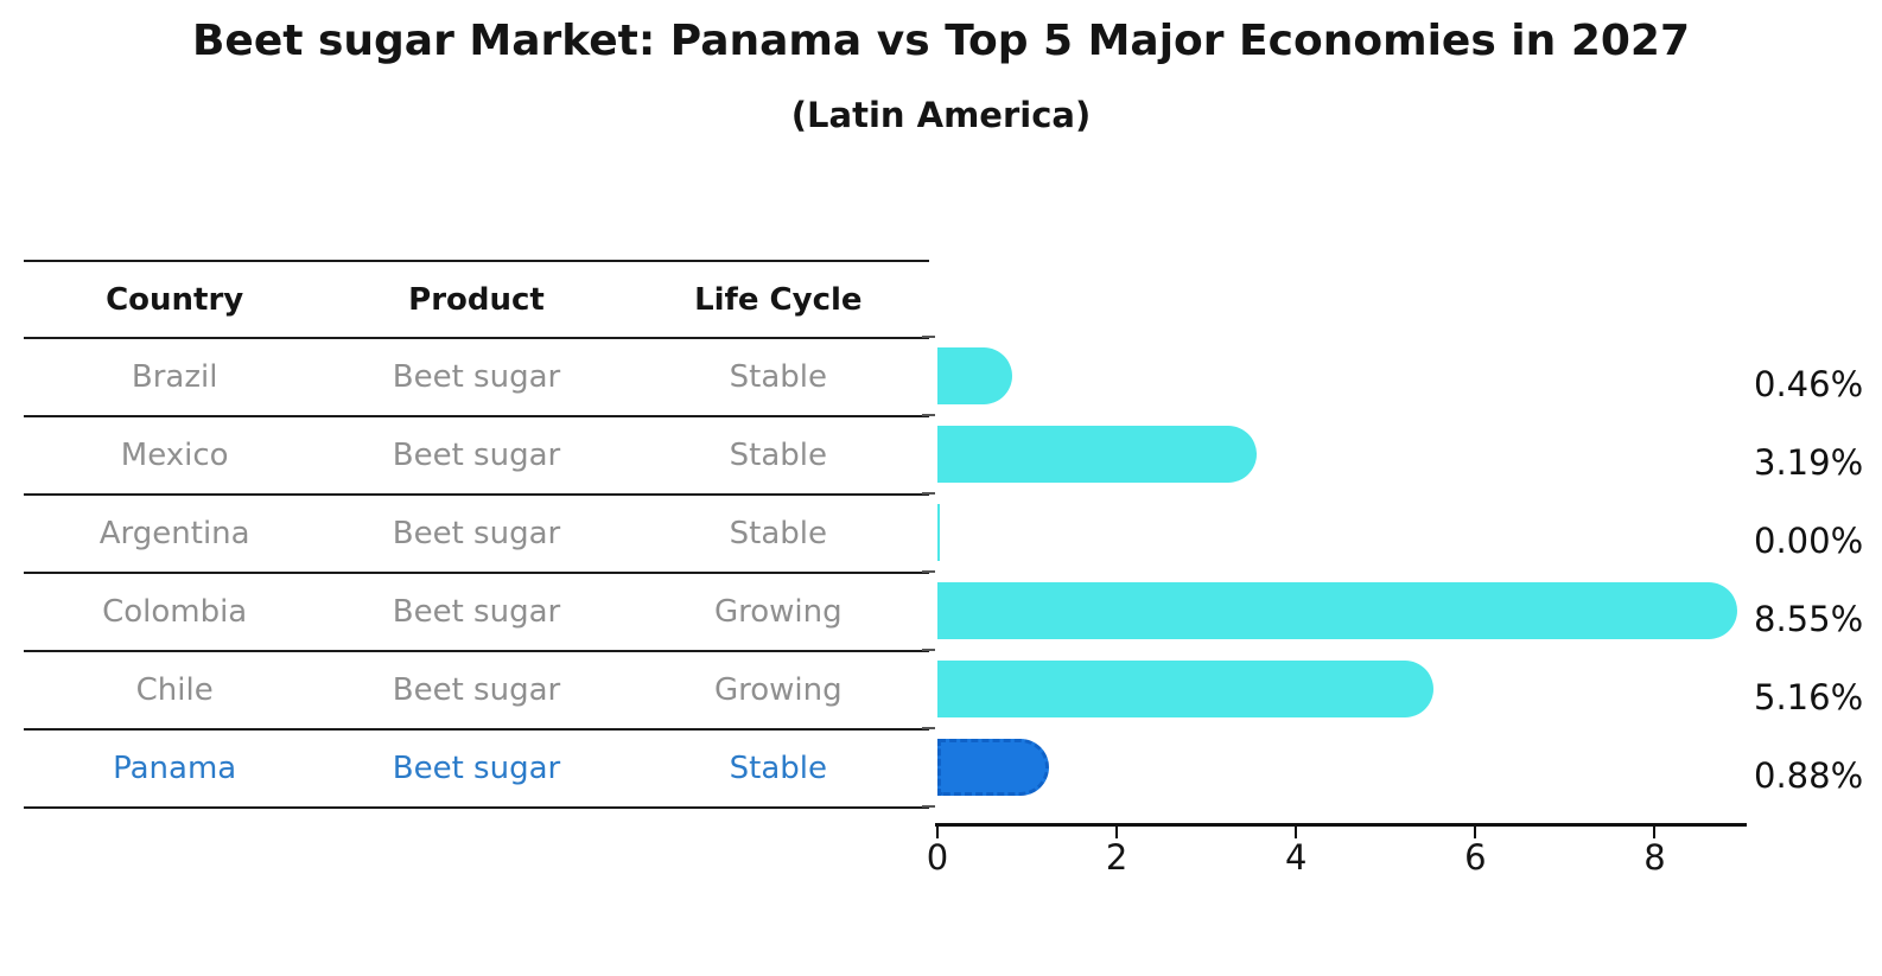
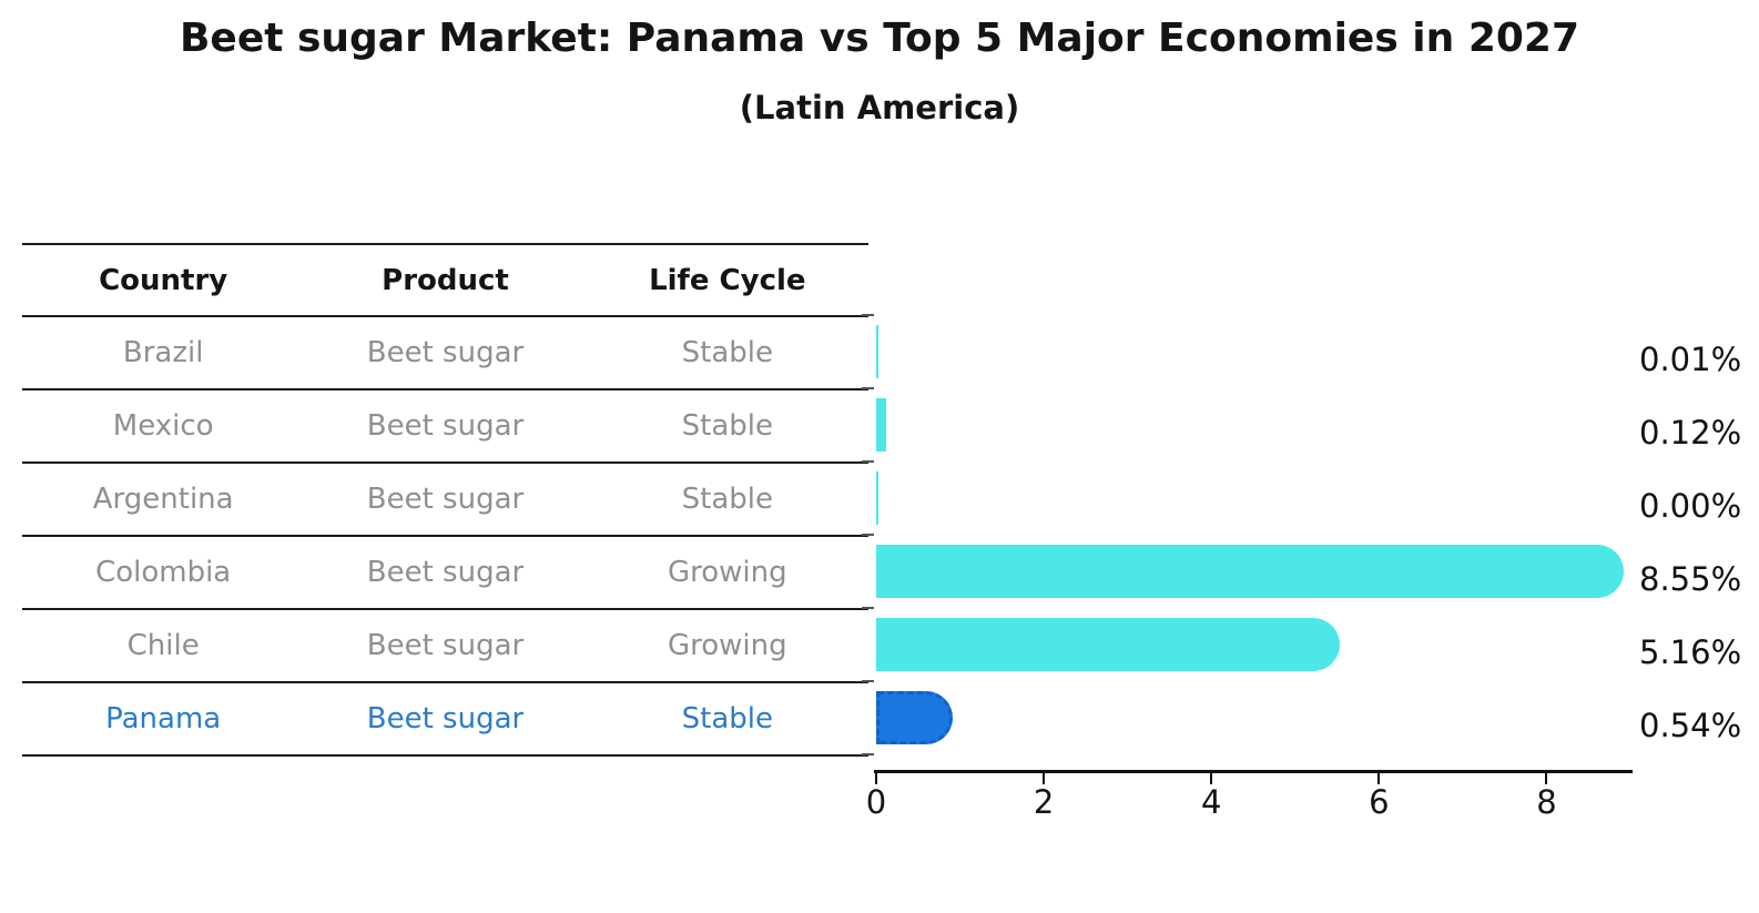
Brazil: 0.46% -> 0.01%
Mexico: 3.19% -> 0.12%
Panama: 0.88% -> 0.54%
